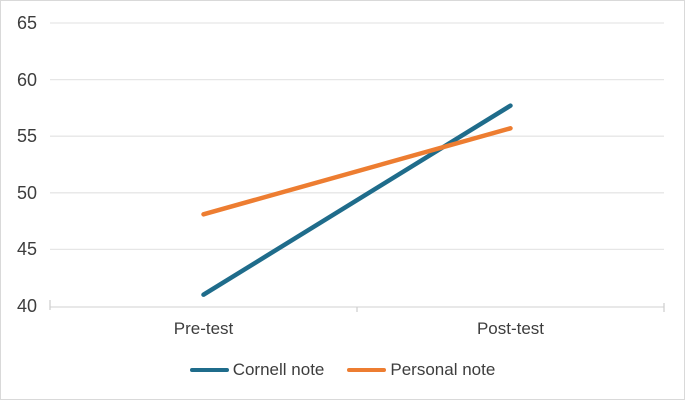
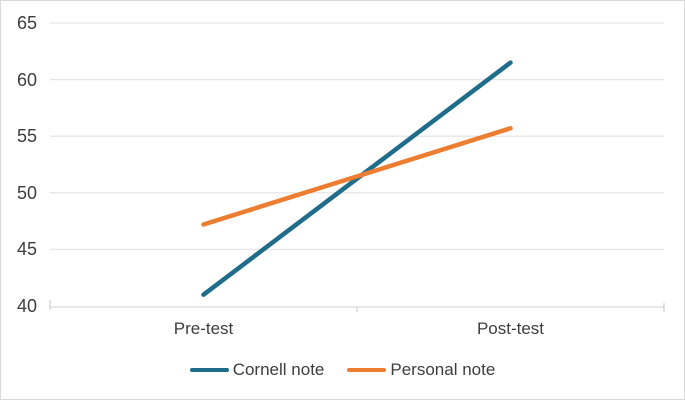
Personal note/Pre-test: 48.1 -> 47.2
Cornell note/Post-test: 57.7 -> 61.5
